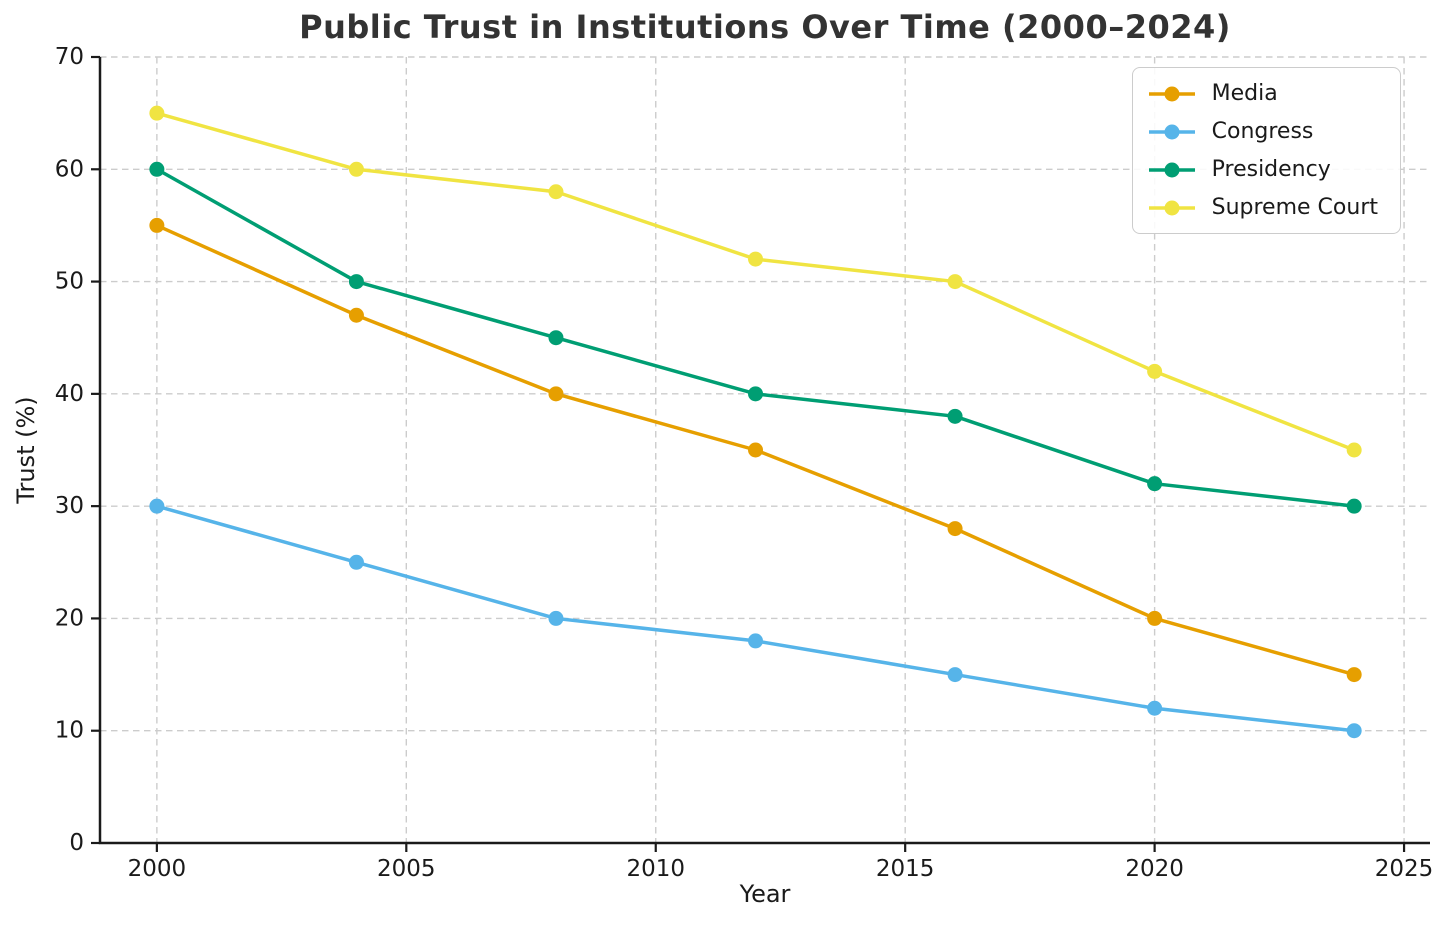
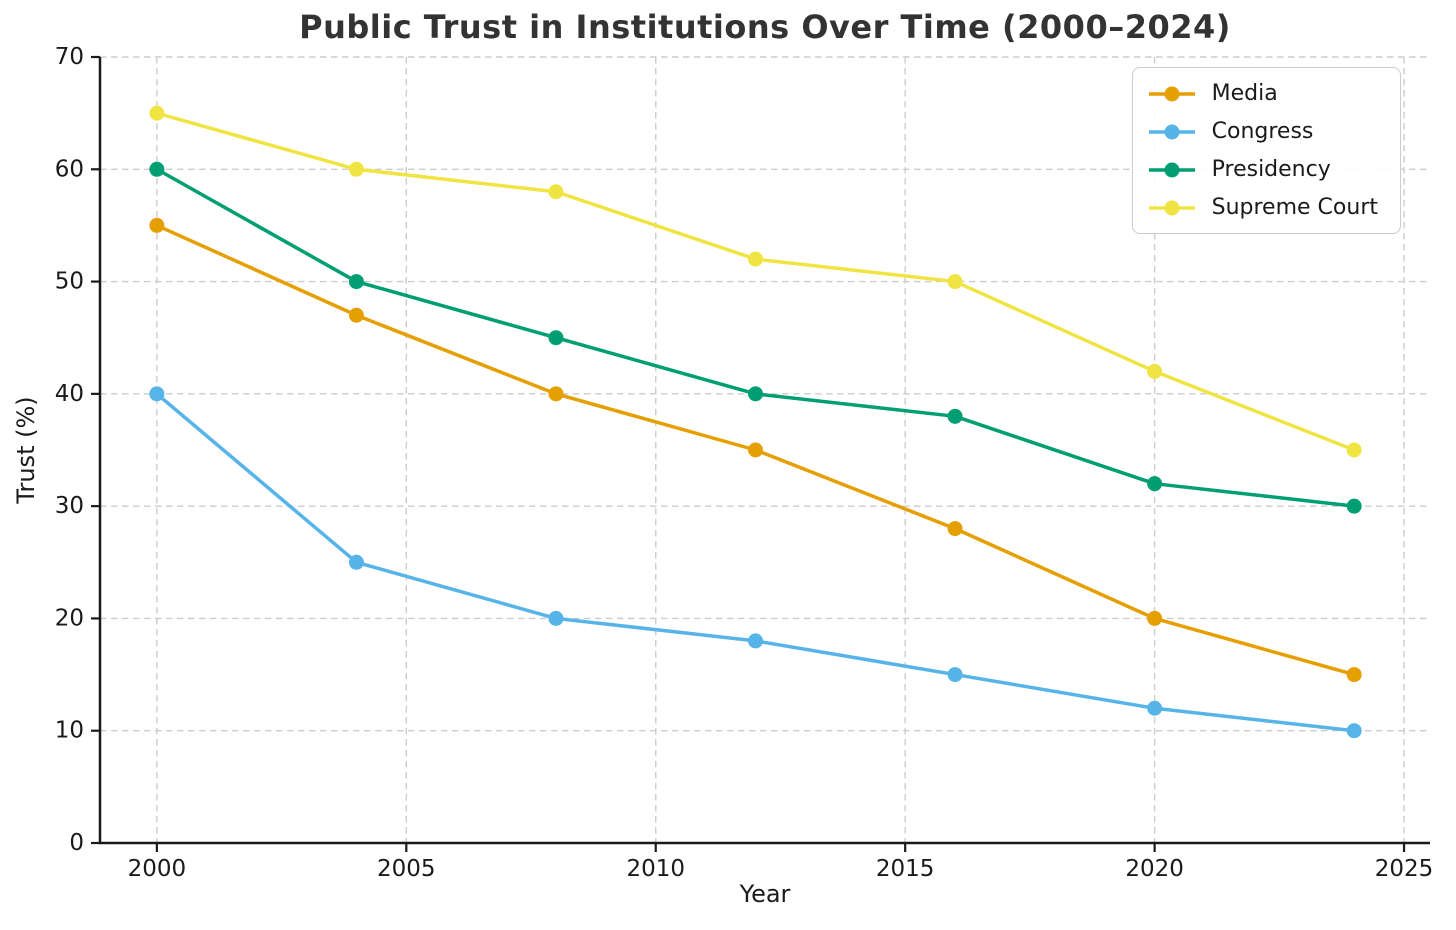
Congress/2000: 30 -> 40
